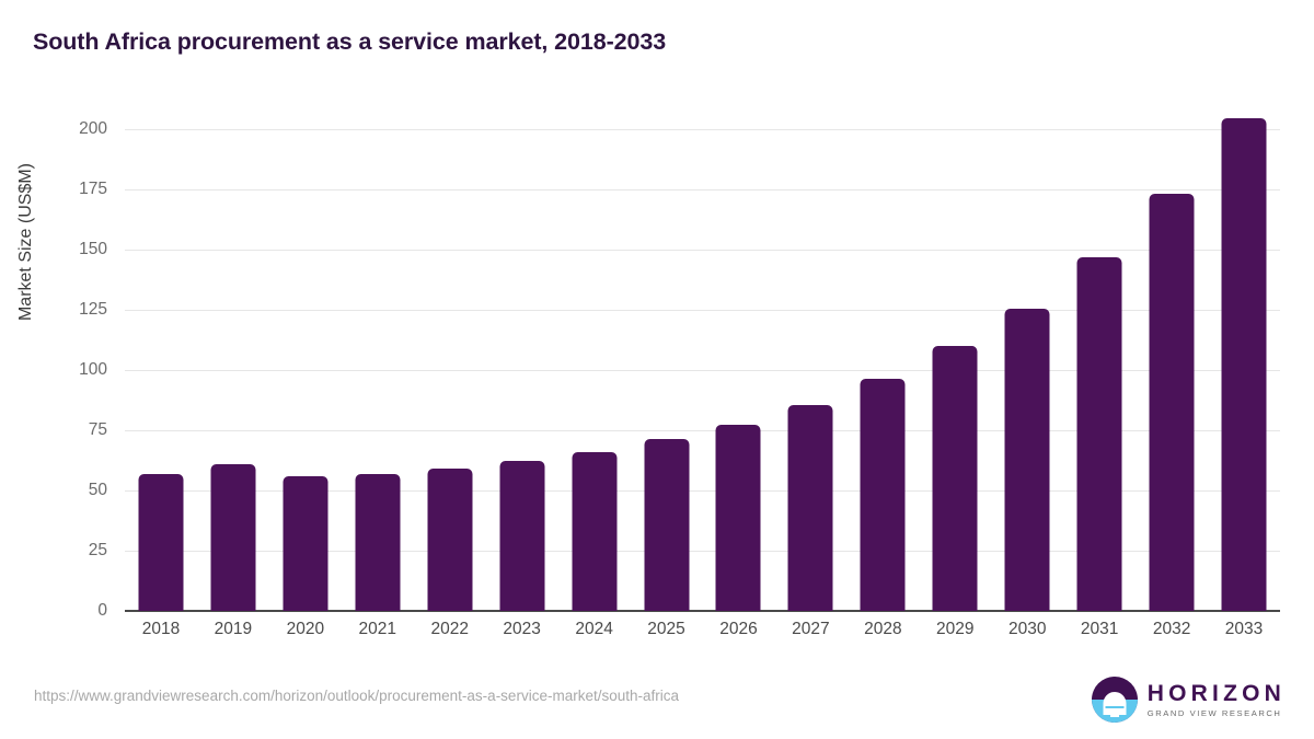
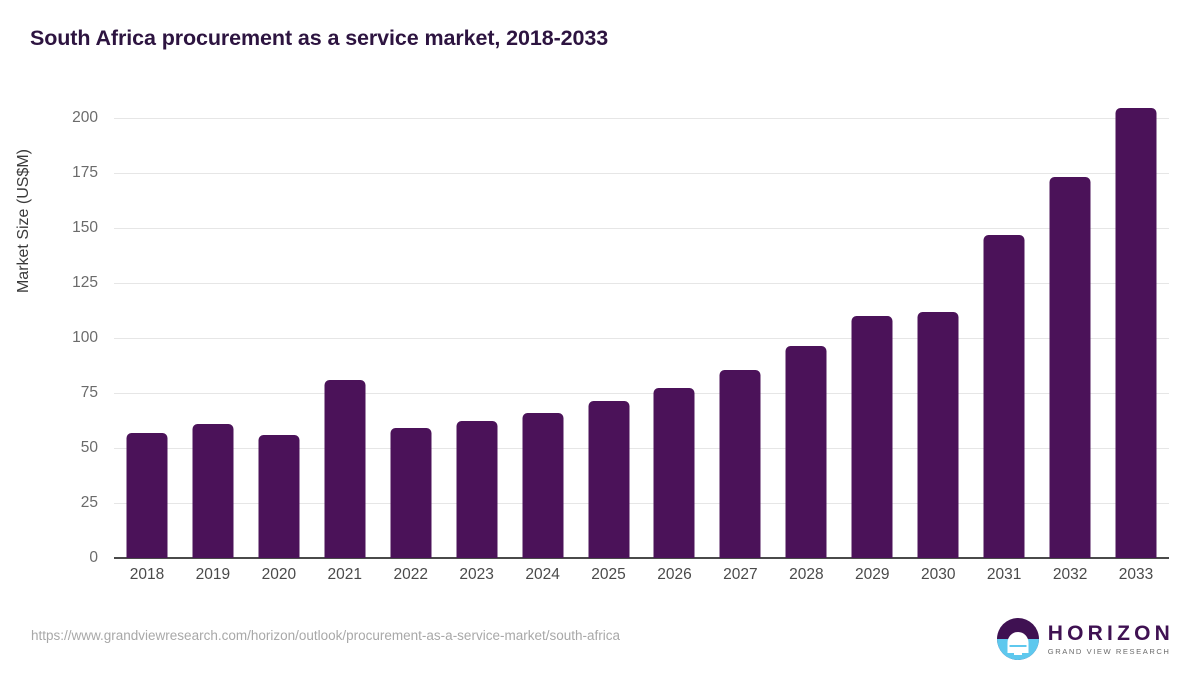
2021: 57 -> 81
2030: 126 -> 112
